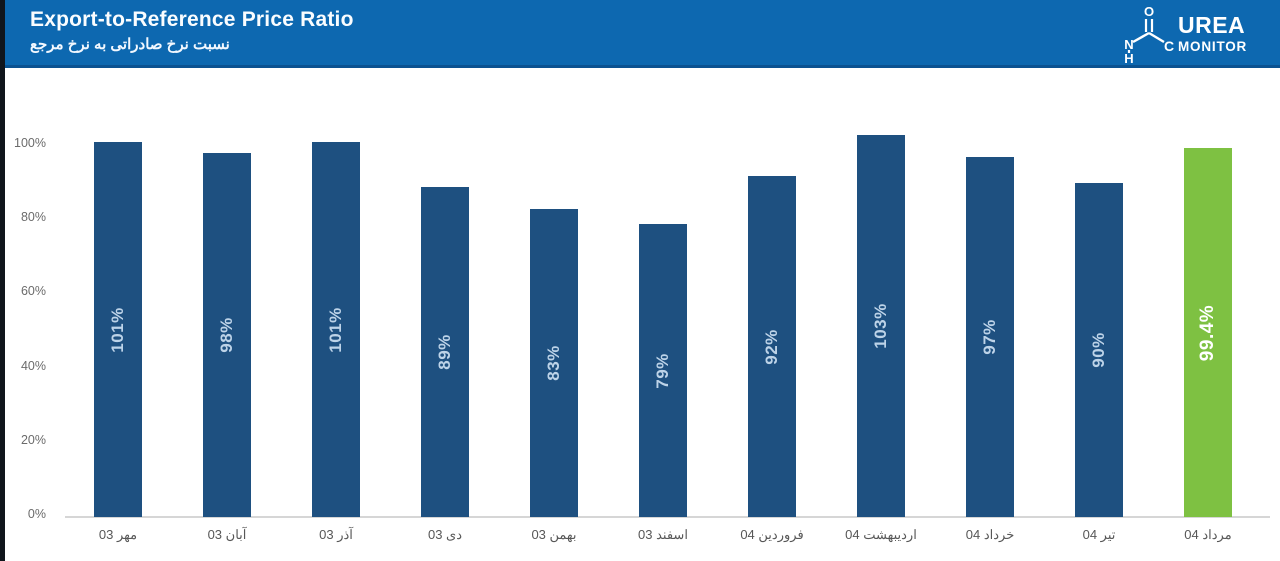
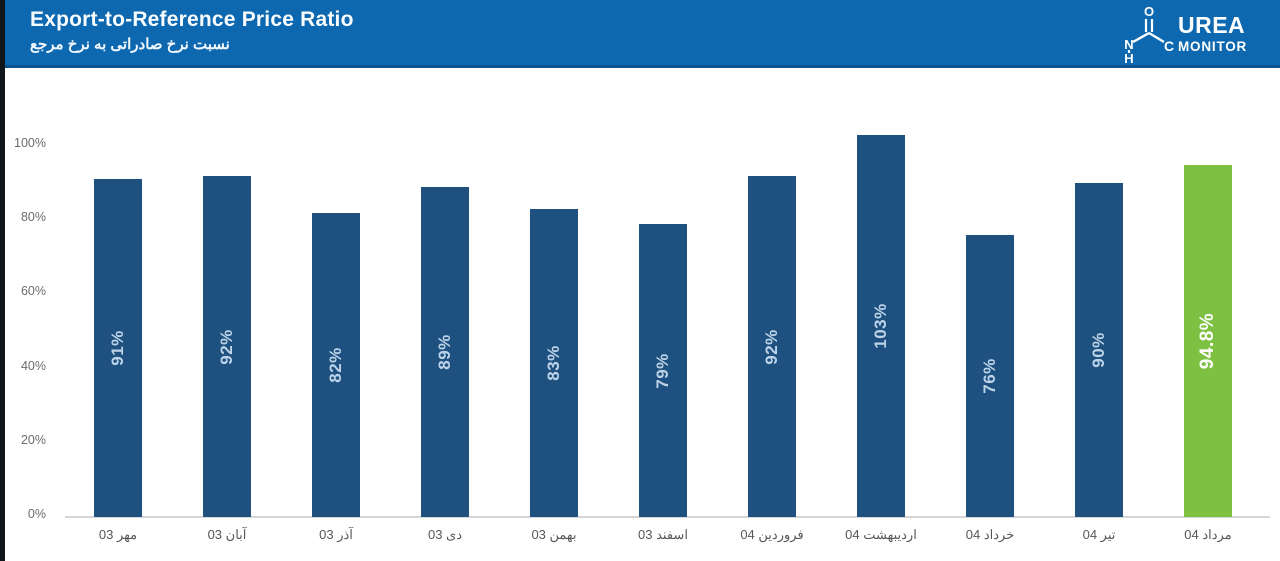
مهر 03: 101% -> 91%
آبان 03: 98% -> 92%
آذر 03: 101% -> 82%
خرداد 04: 97% -> 76%
مرداد 04: 99.4% -> 94.8%
